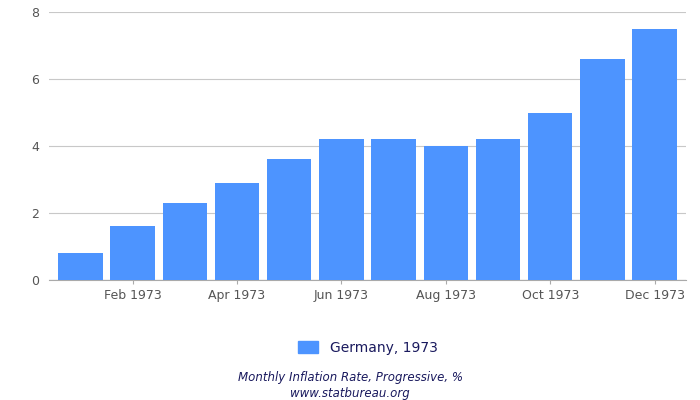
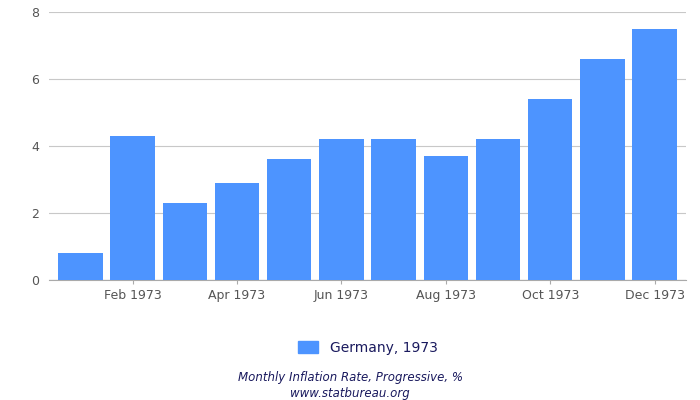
Feb 1973: 1.6 -> 4.3
Aug 1973: 4.0 -> 3.7
Oct 1973: 5.0 -> 5.4
